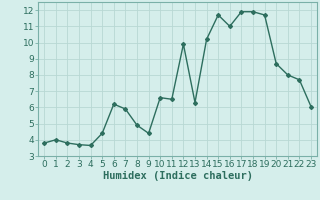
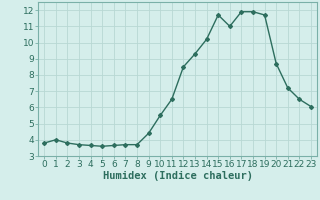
5: 4.4 -> 3.6
6: 6.2 -> 3.6
7: 5.9 -> 3.7
8: 4.9 -> 3.7
10: 6.6 -> 5.5
12: 9.9 -> 8.5
13: 6.3 -> 9.3
21: 8.0 -> 7.2
22: 7.7 -> 6.5
